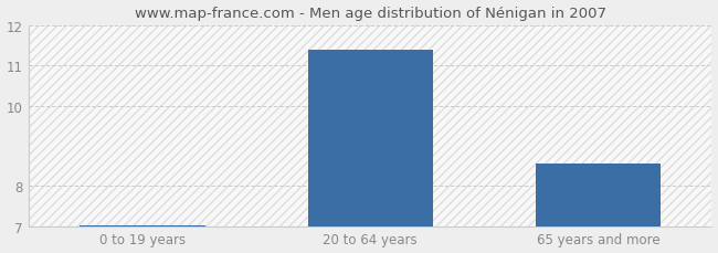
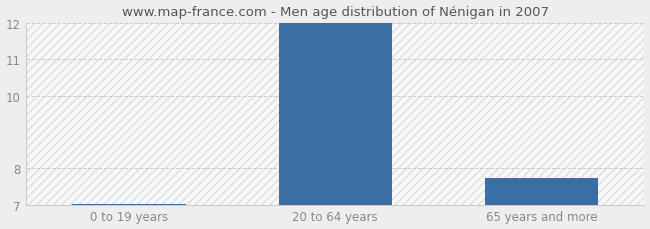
20 to 64 years: 11.40 -> 12.00
65 years and more: 8.55 -> 7.75
